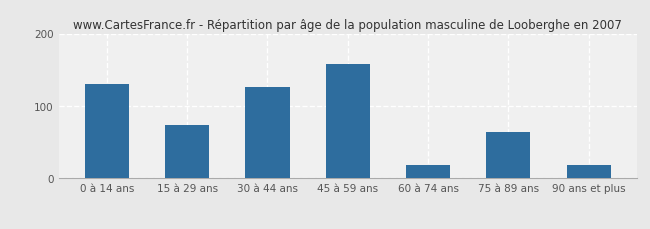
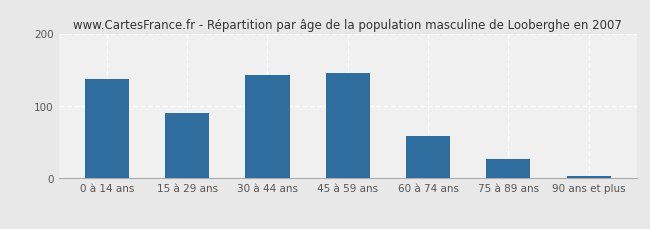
0 à 14 ans: 130 -> 137
15 à 29 ans: 74 -> 90
30 à 44 ans: 126 -> 143
45 à 59 ans: 158 -> 146
60 à 74 ans: 18 -> 58
75 à 89 ans: 64 -> 27
90 ans et plus: 18 -> 3
